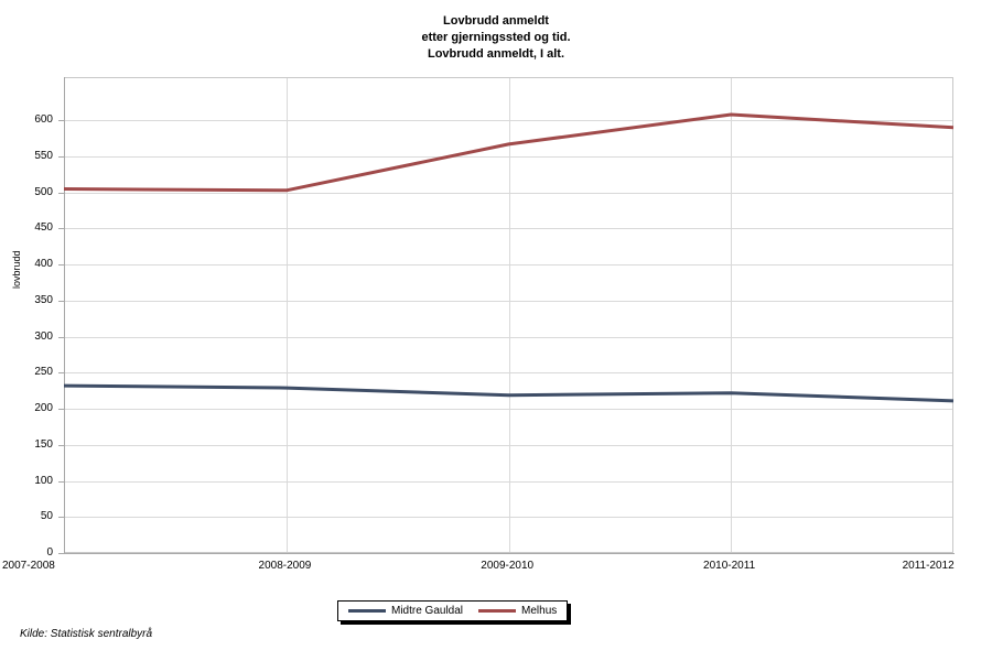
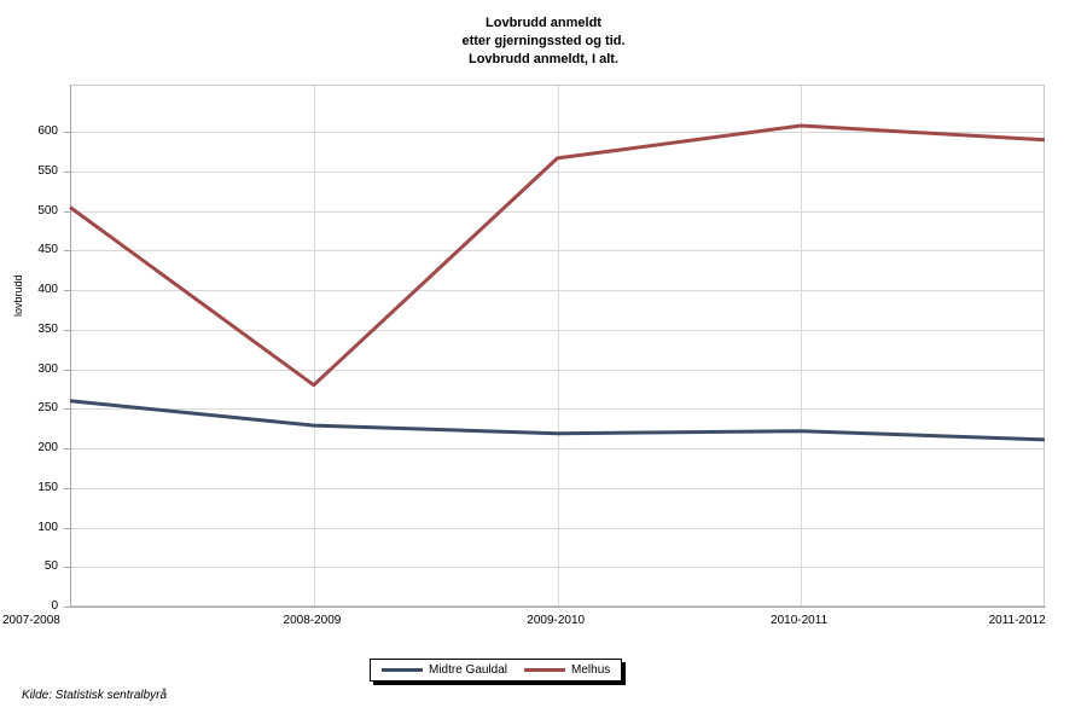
Midtre Gauldal/2007-2008: 230 -> 260
Melhus/2008-2009: 500 -> 280
